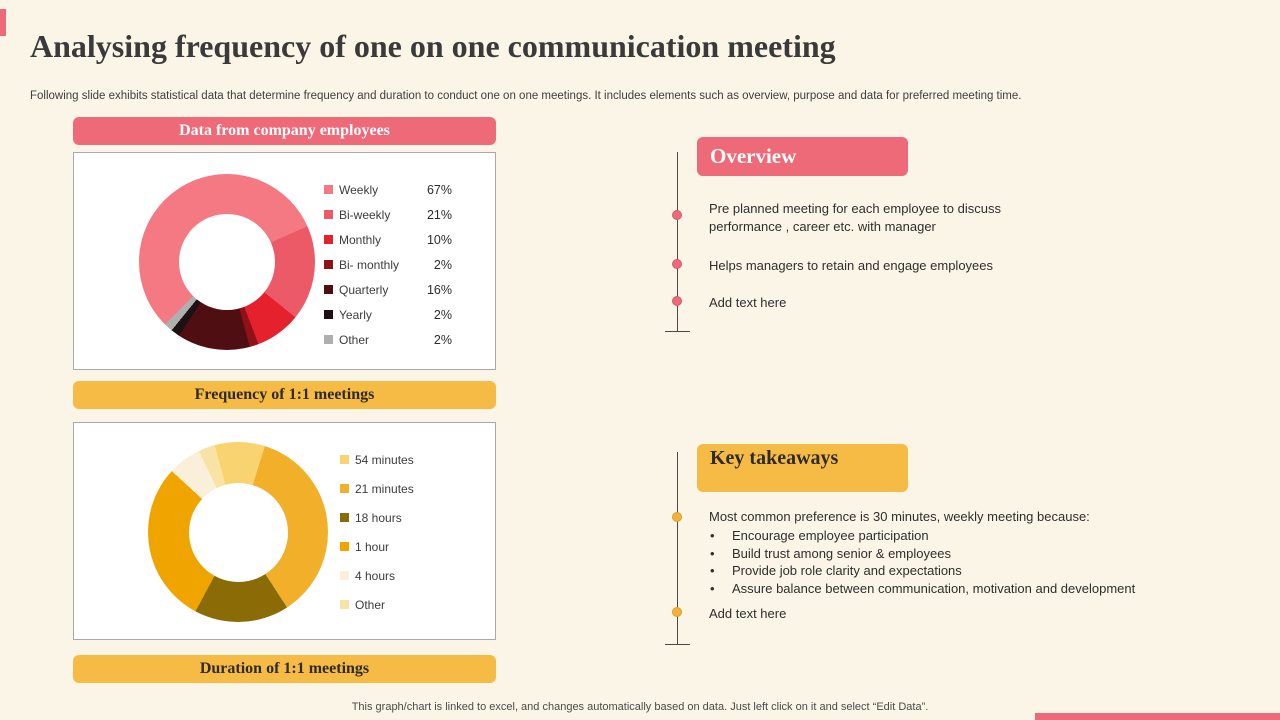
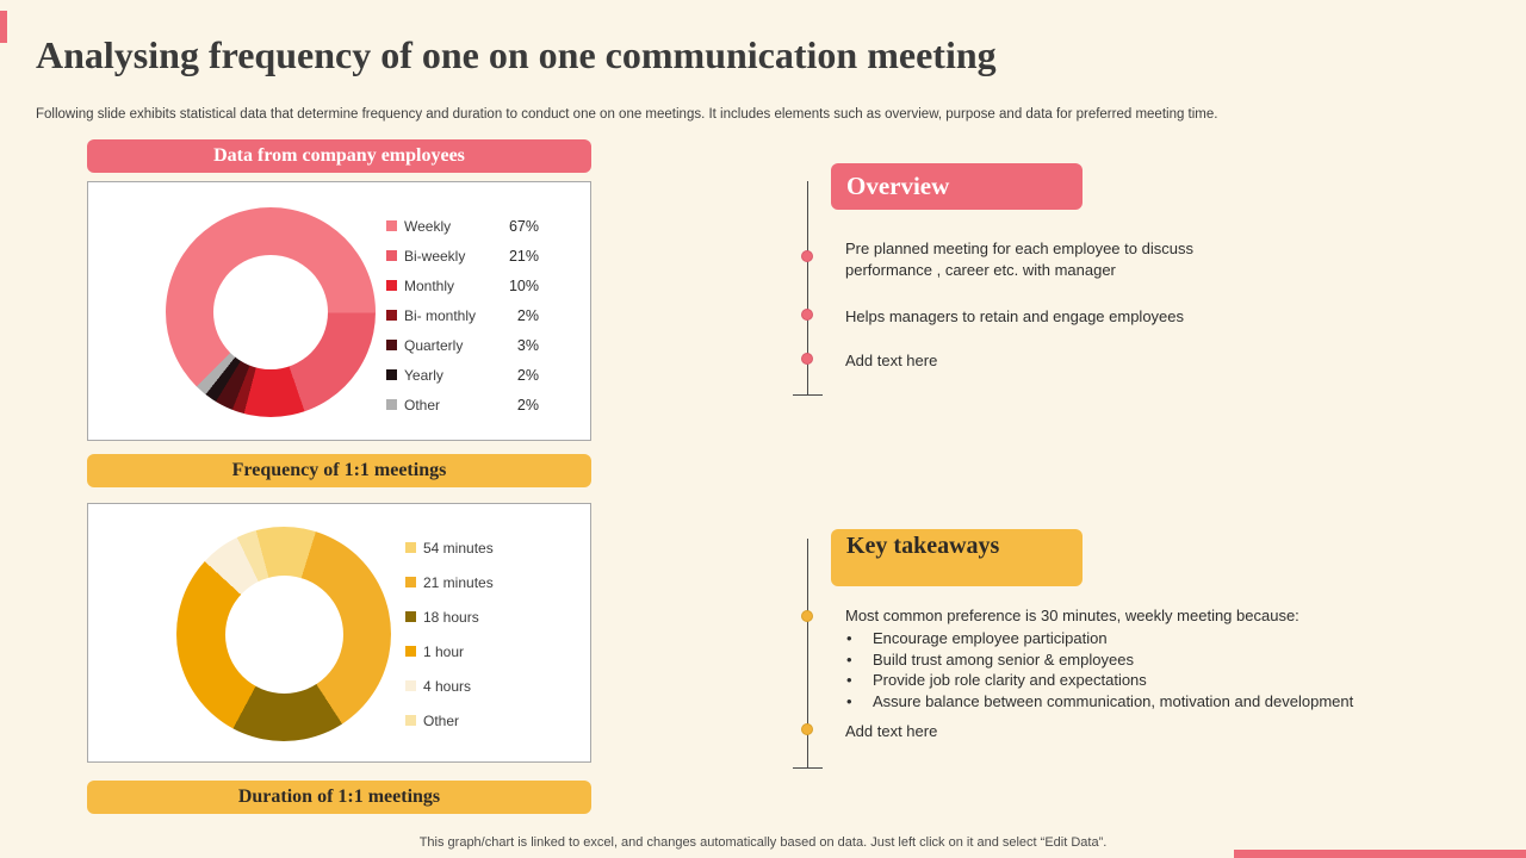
Frequency of 1:1 meetings/Quarterly: 16% -> 3%
